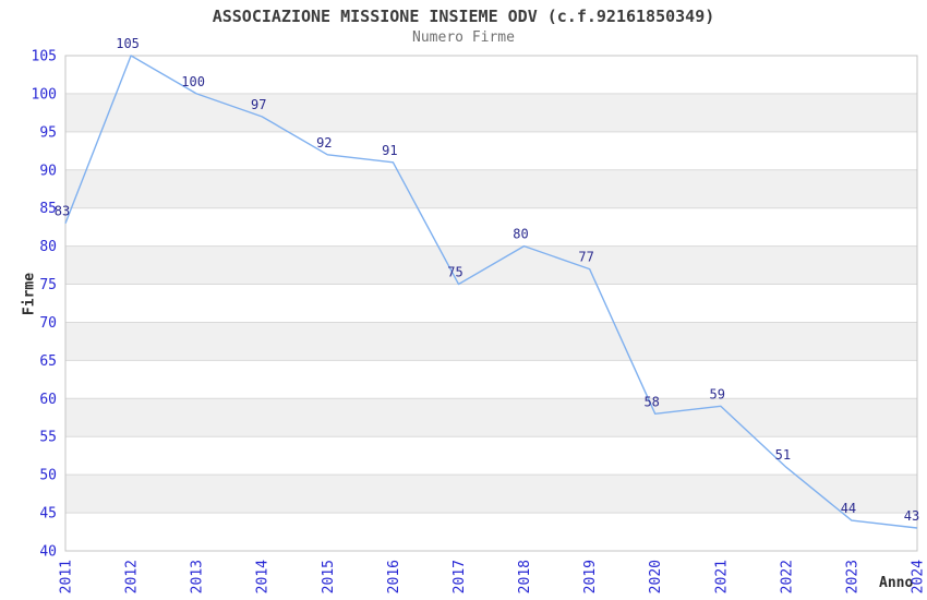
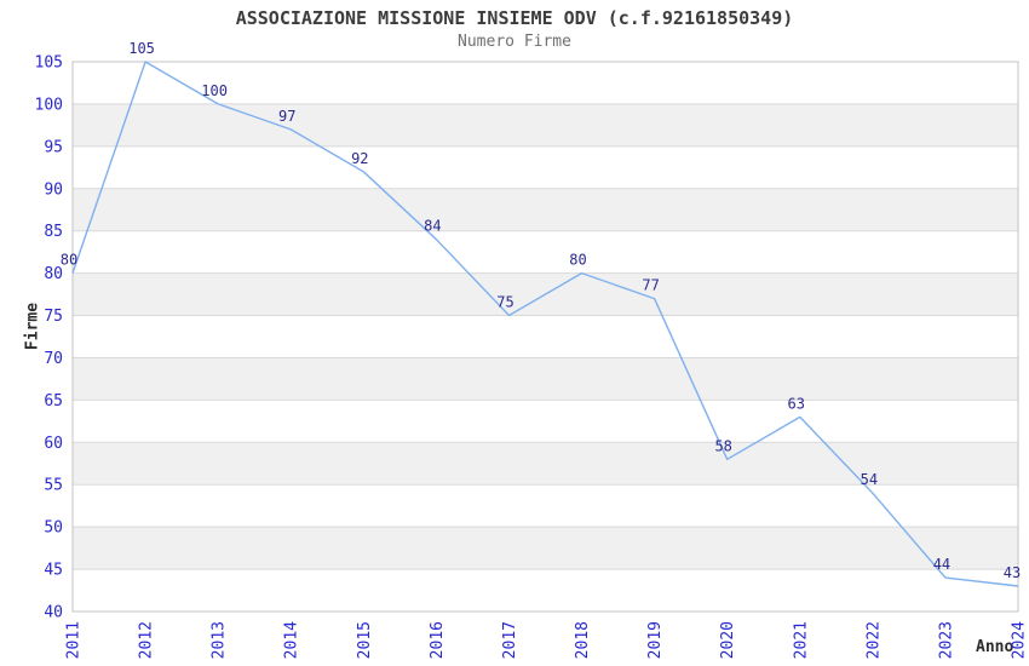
2011: 83 -> 80
2016: 91 -> 84
2021: 59 -> 63
2022: 51 -> 54
